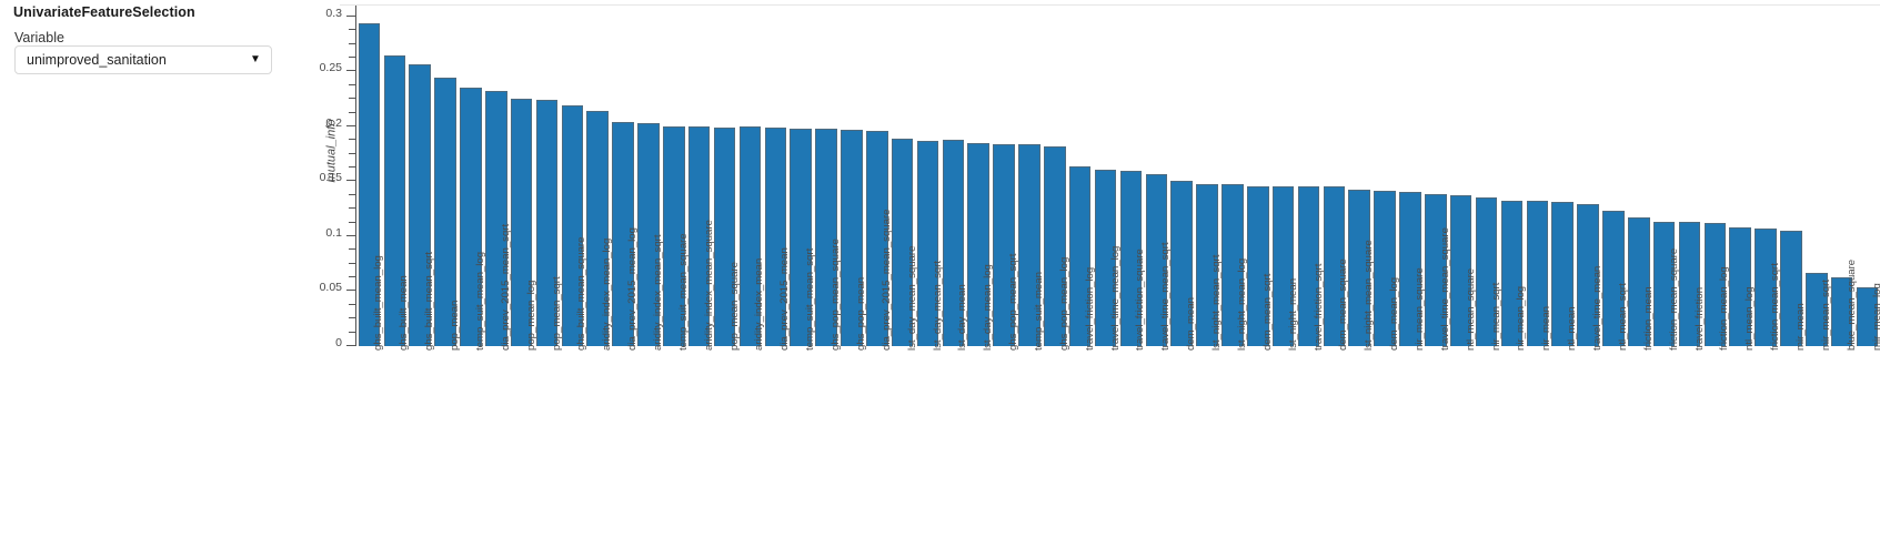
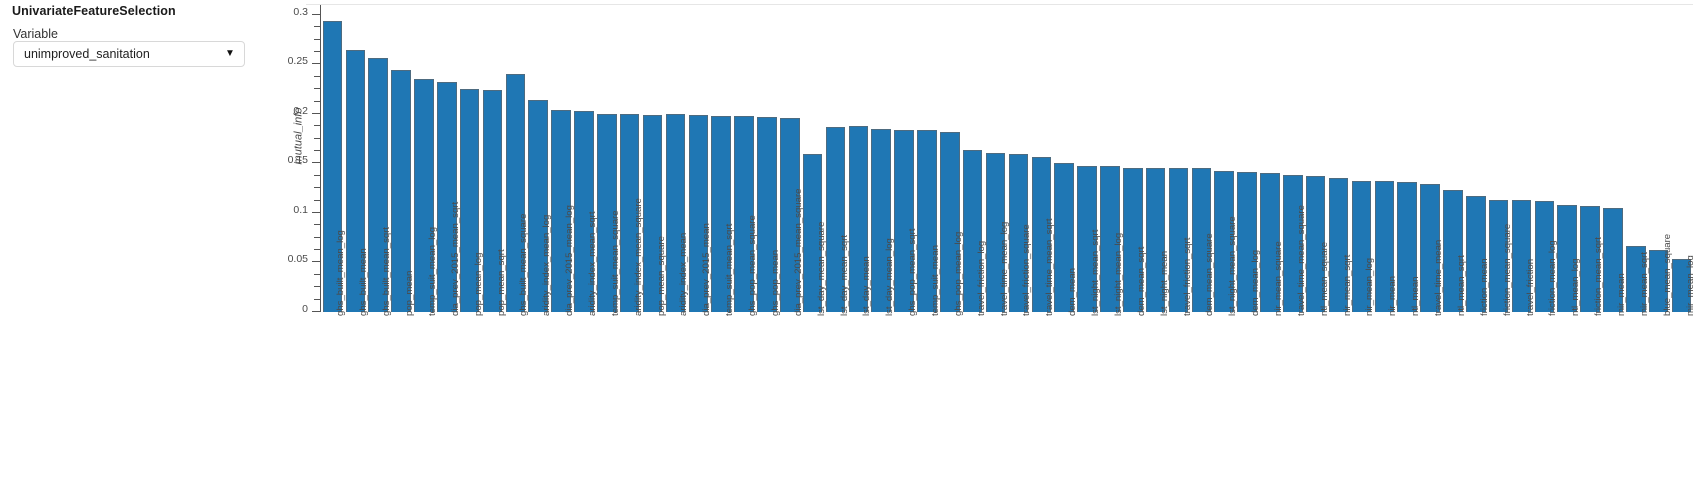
ghs_built_mean_square: 0.22 -> 0.24
lst_day_mean_square: 0.19 -> 0.16
